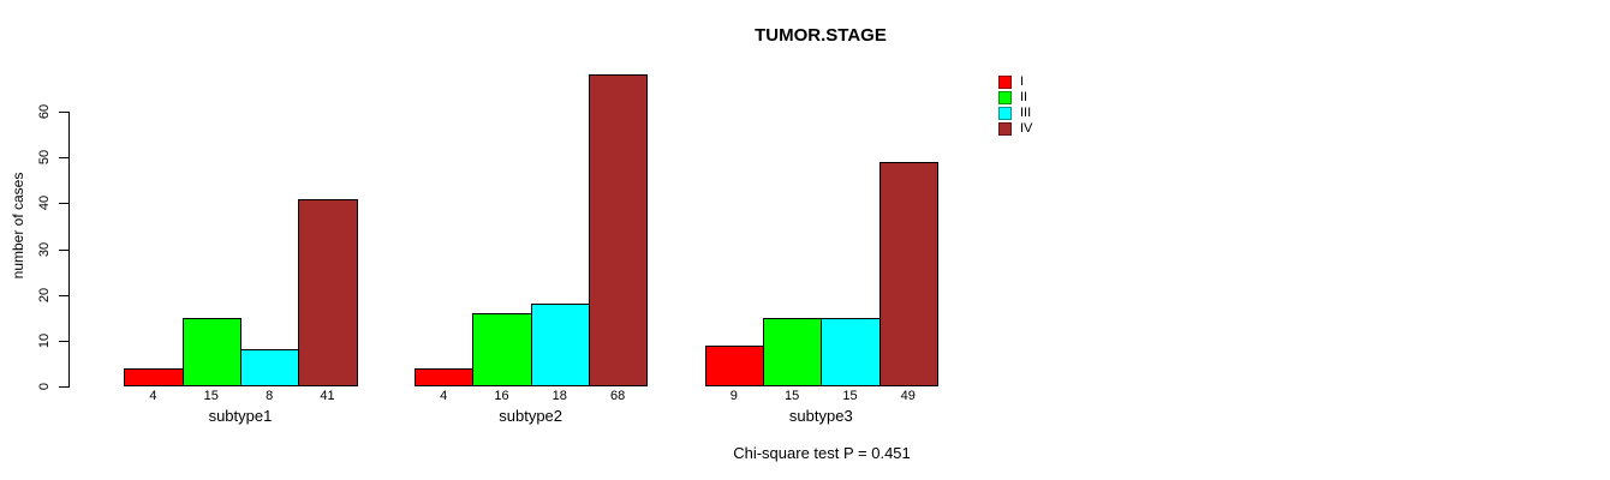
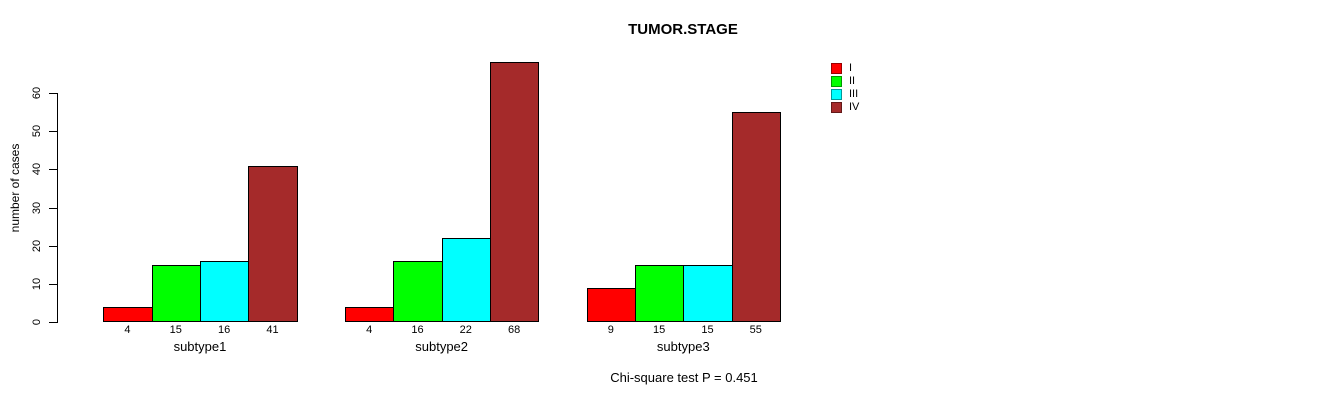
III/subtype1: 8 -> 16
III/subtype2: 18 -> 22
IV/subtype3: 49 -> 55
